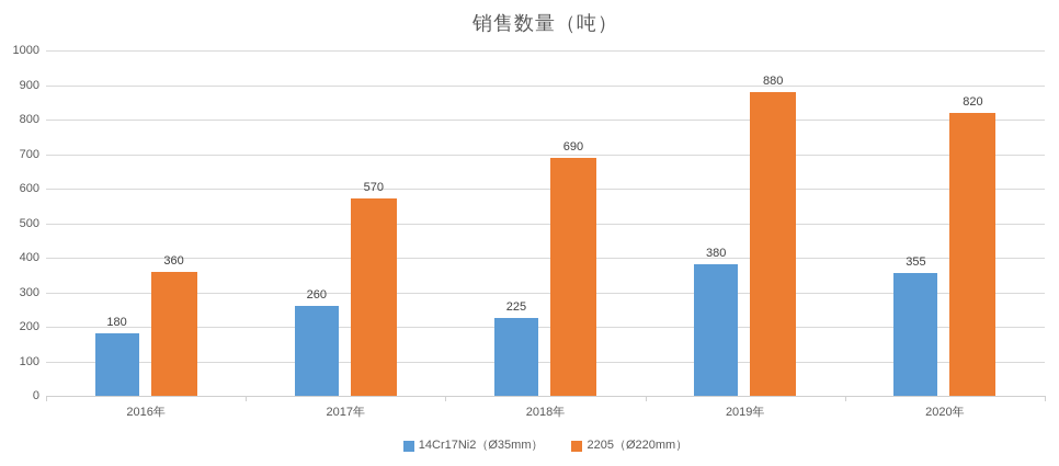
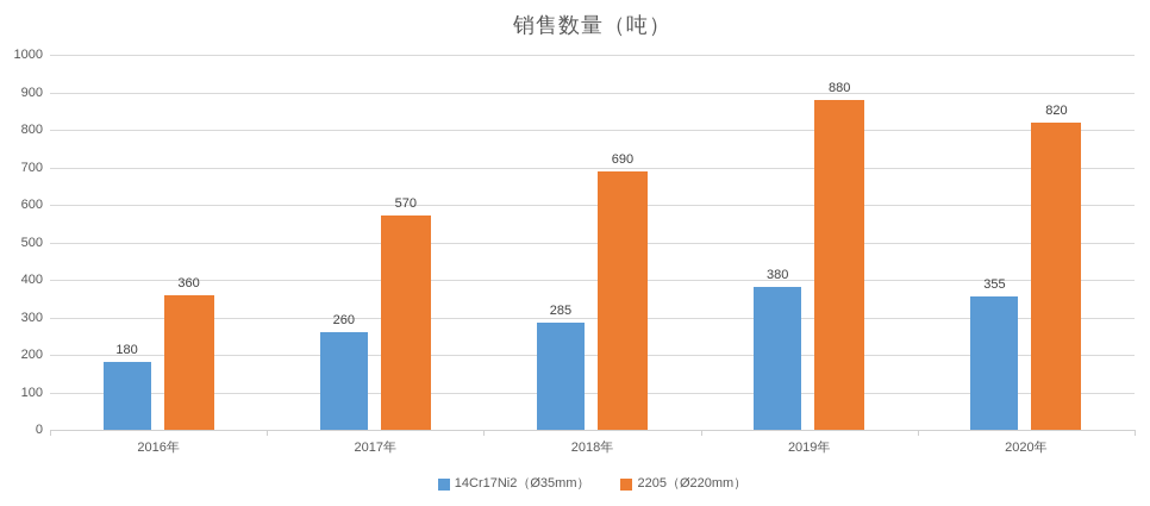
14Cr17Ni2（Ø35mm）/2018年: 225 -> 285
